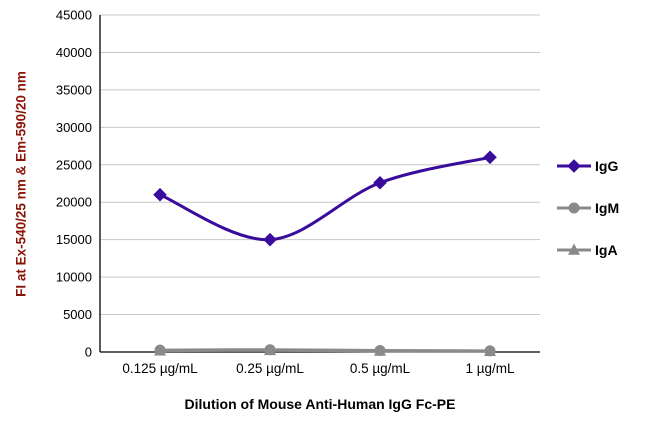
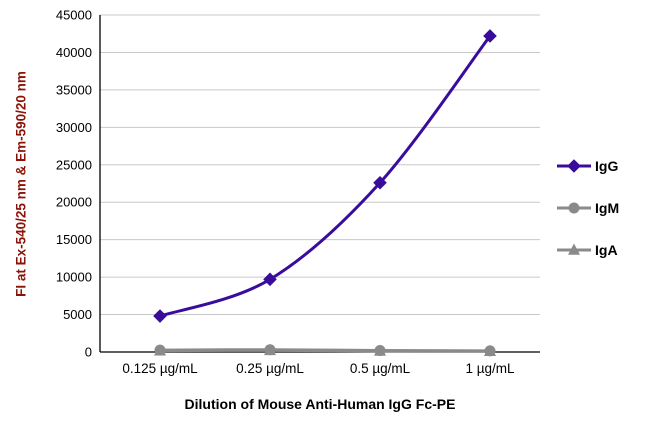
IgG/0.125 µg/mL: 21000 -> 5000
IgG/0.25 µg/mL: 15000 -> 10000
IgG/1 µg/mL: 26000 -> 42000
